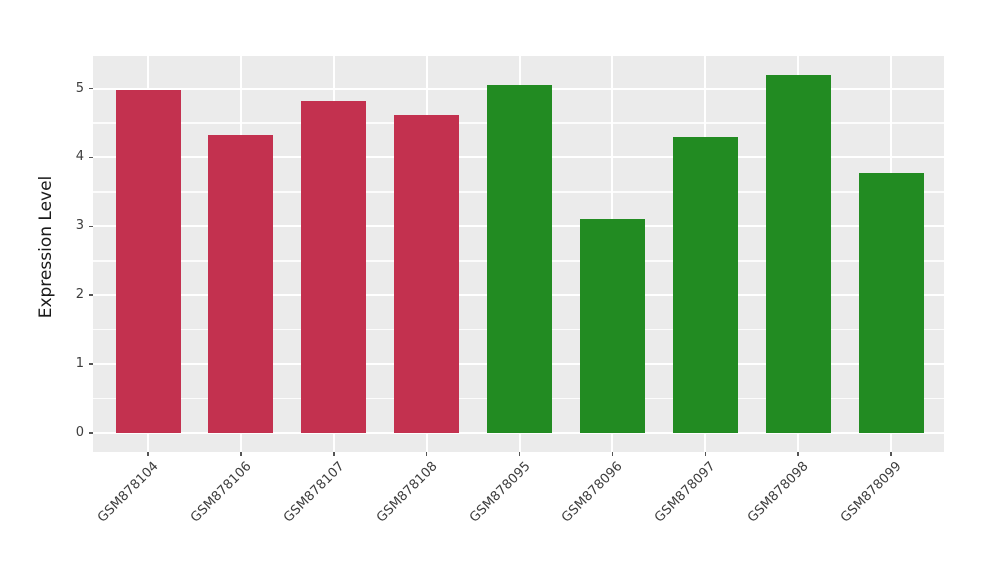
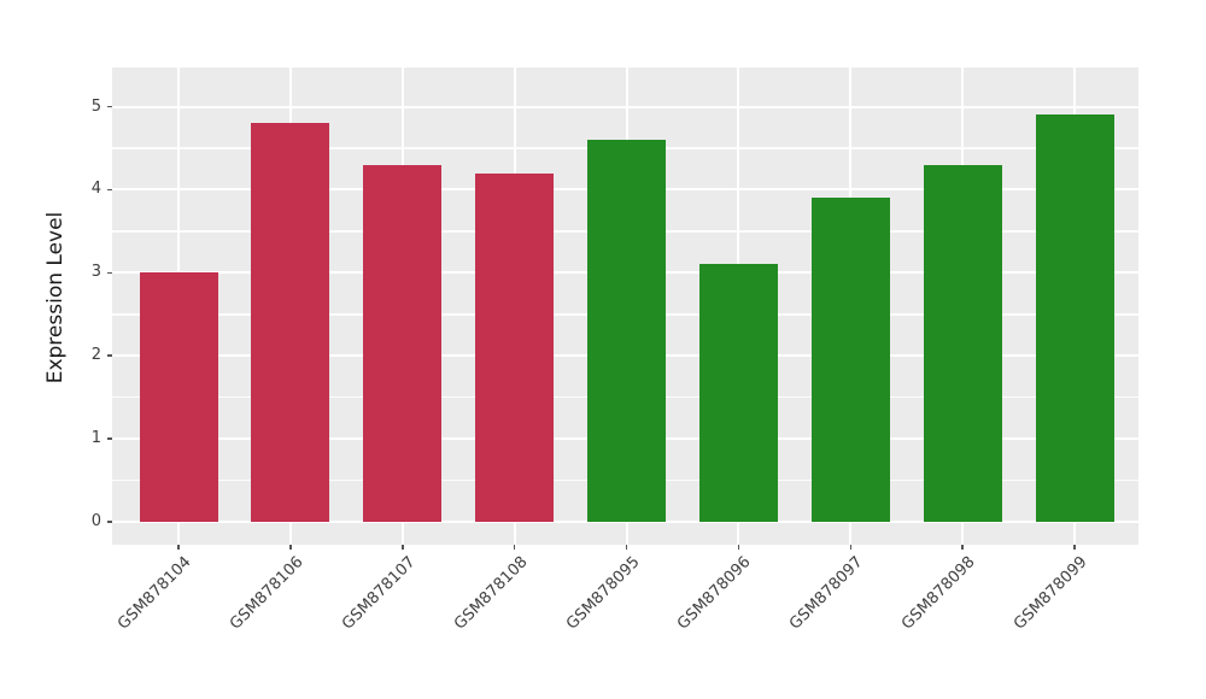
GSM878104: 5.0 -> 3.0
GSM878106: 4.3 -> 4.8
GSM878107: 4.8 -> 4.3
GSM878108: 4.6 -> 4.2
GSM878095: 5.0 -> 4.6
GSM878097: 4.3 -> 3.9
GSM878098: 5.2 -> 4.3
GSM878099: 3.8 -> 4.9
